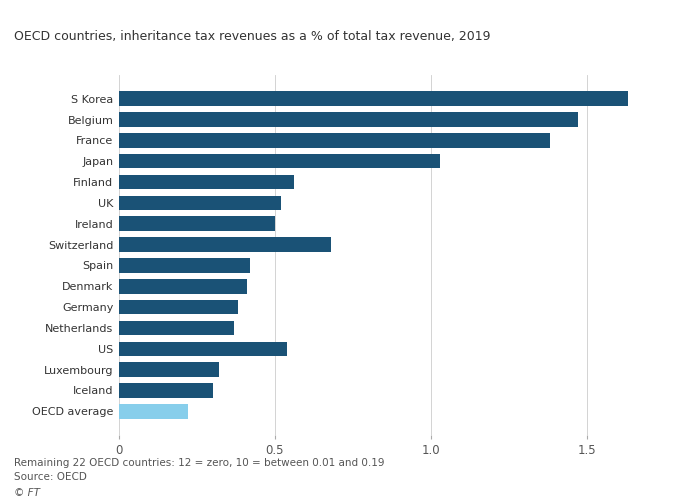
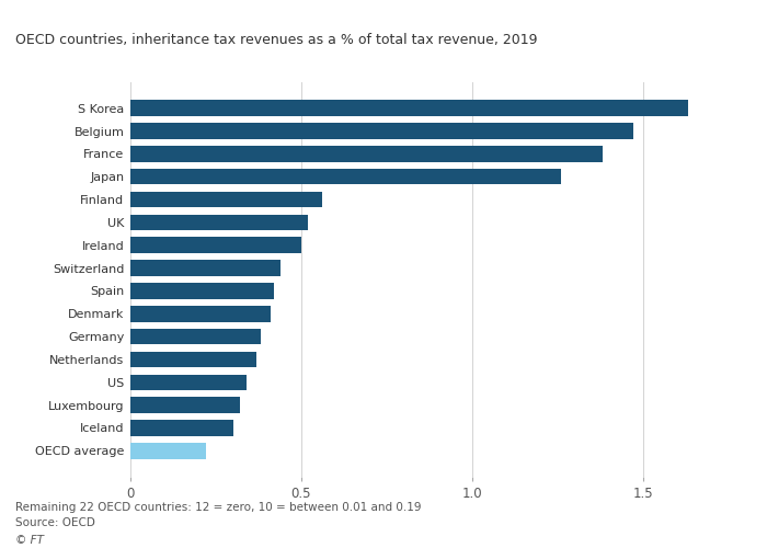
Japan: 1.03 -> 1.26
Switzerland: 0.68 -> 0.44
US: 0.54 -> 0.34
